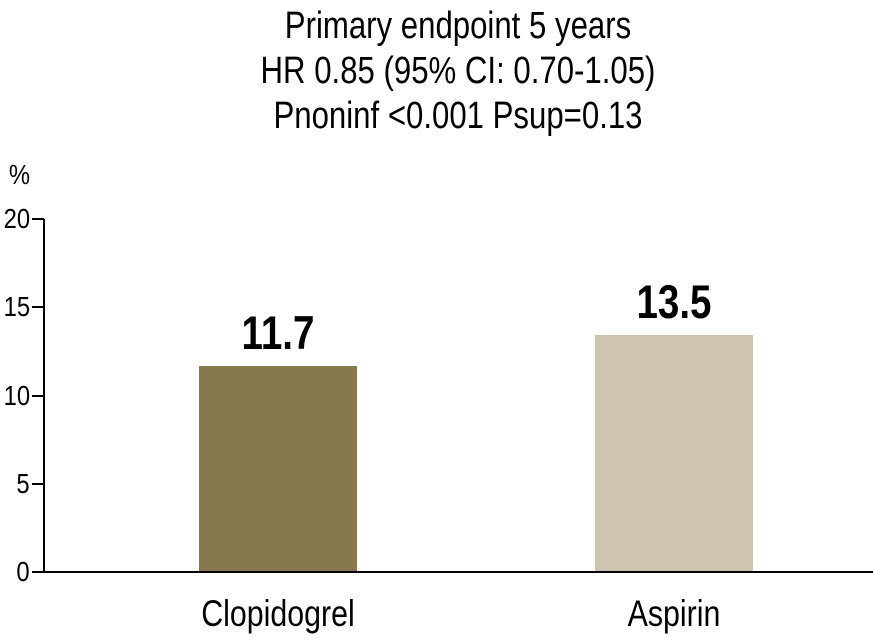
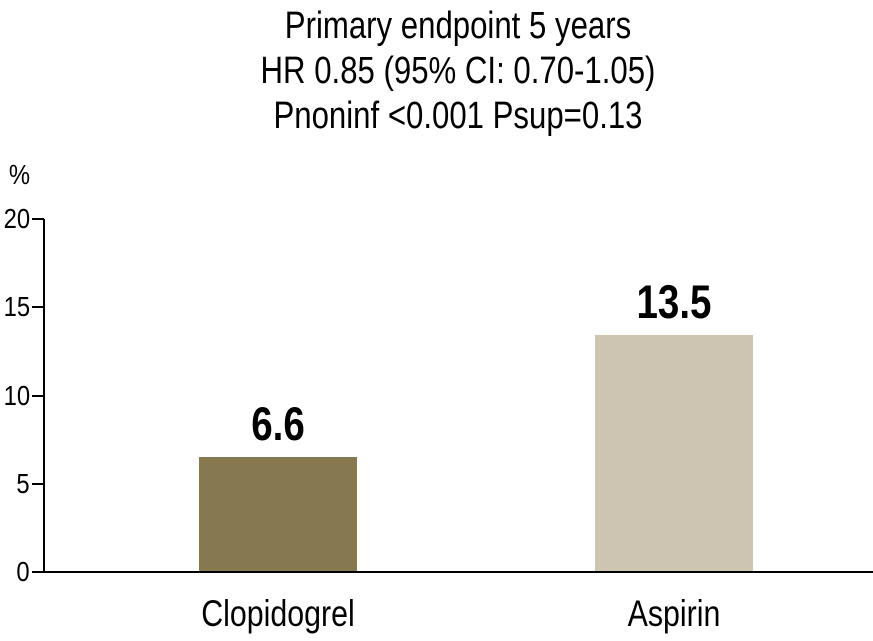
Clopidogrel: 11.7 -> 6.6
